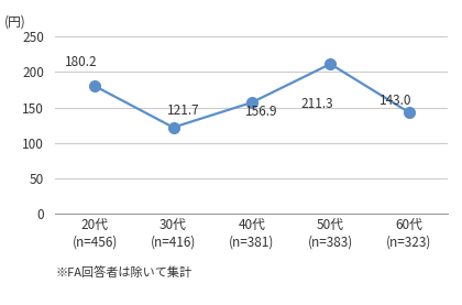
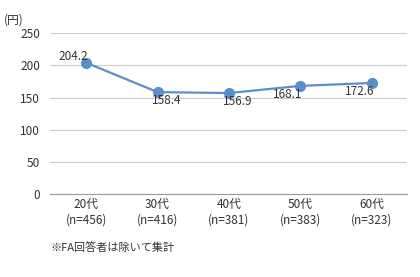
20代 (n=456): 180.2 -> 204.2
30代 (n=416): 121.7 -> 158.4
50代 (n=383): 211.3 -> 168.1
60代 (n=323): 143.0 -> 172.6
